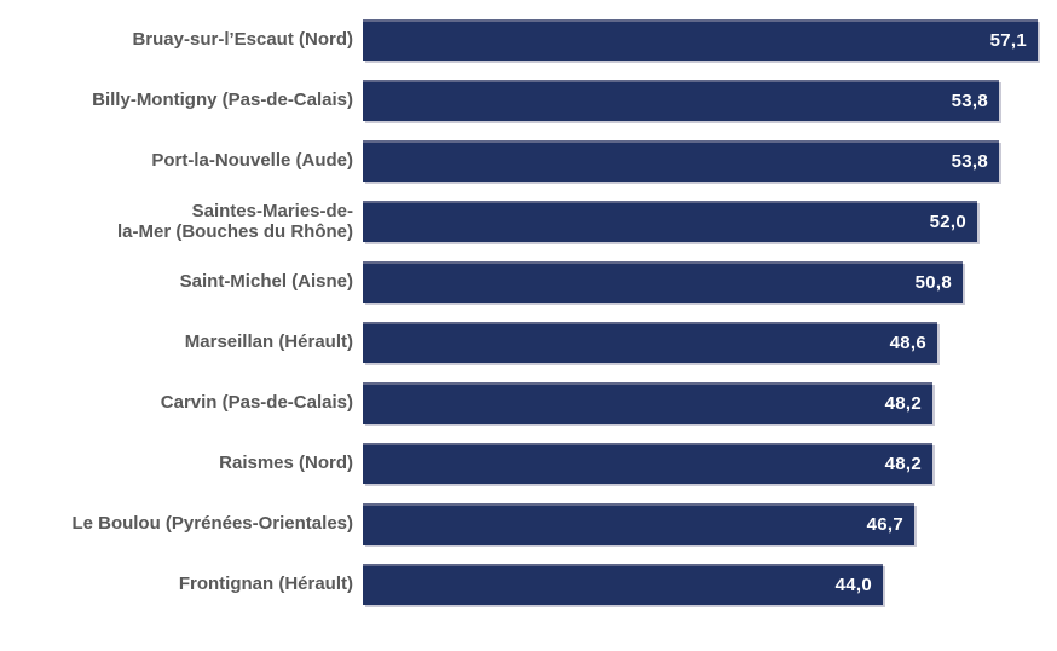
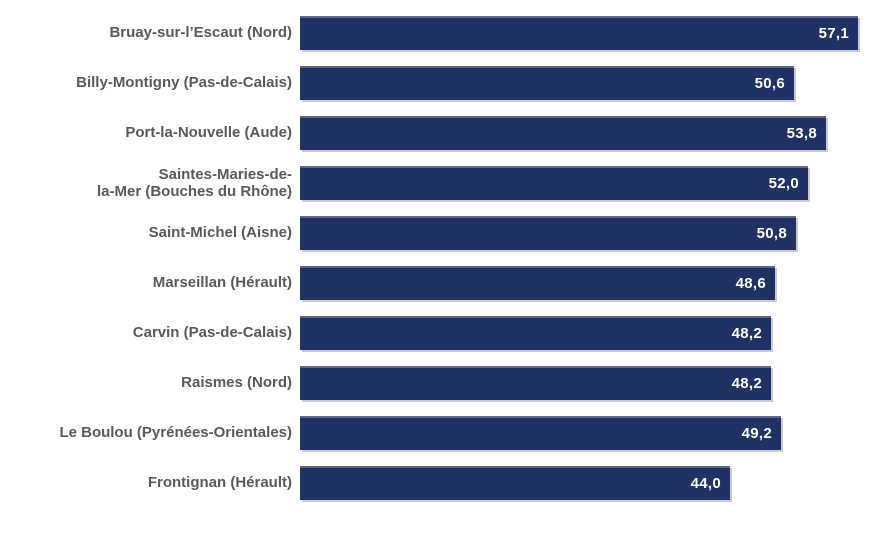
Billy-Montigny (Pas-de-Calais): 53,8 -> 50,6
Le Boulou (Pyrénées-Orientales): 46,7 -> 49,2
